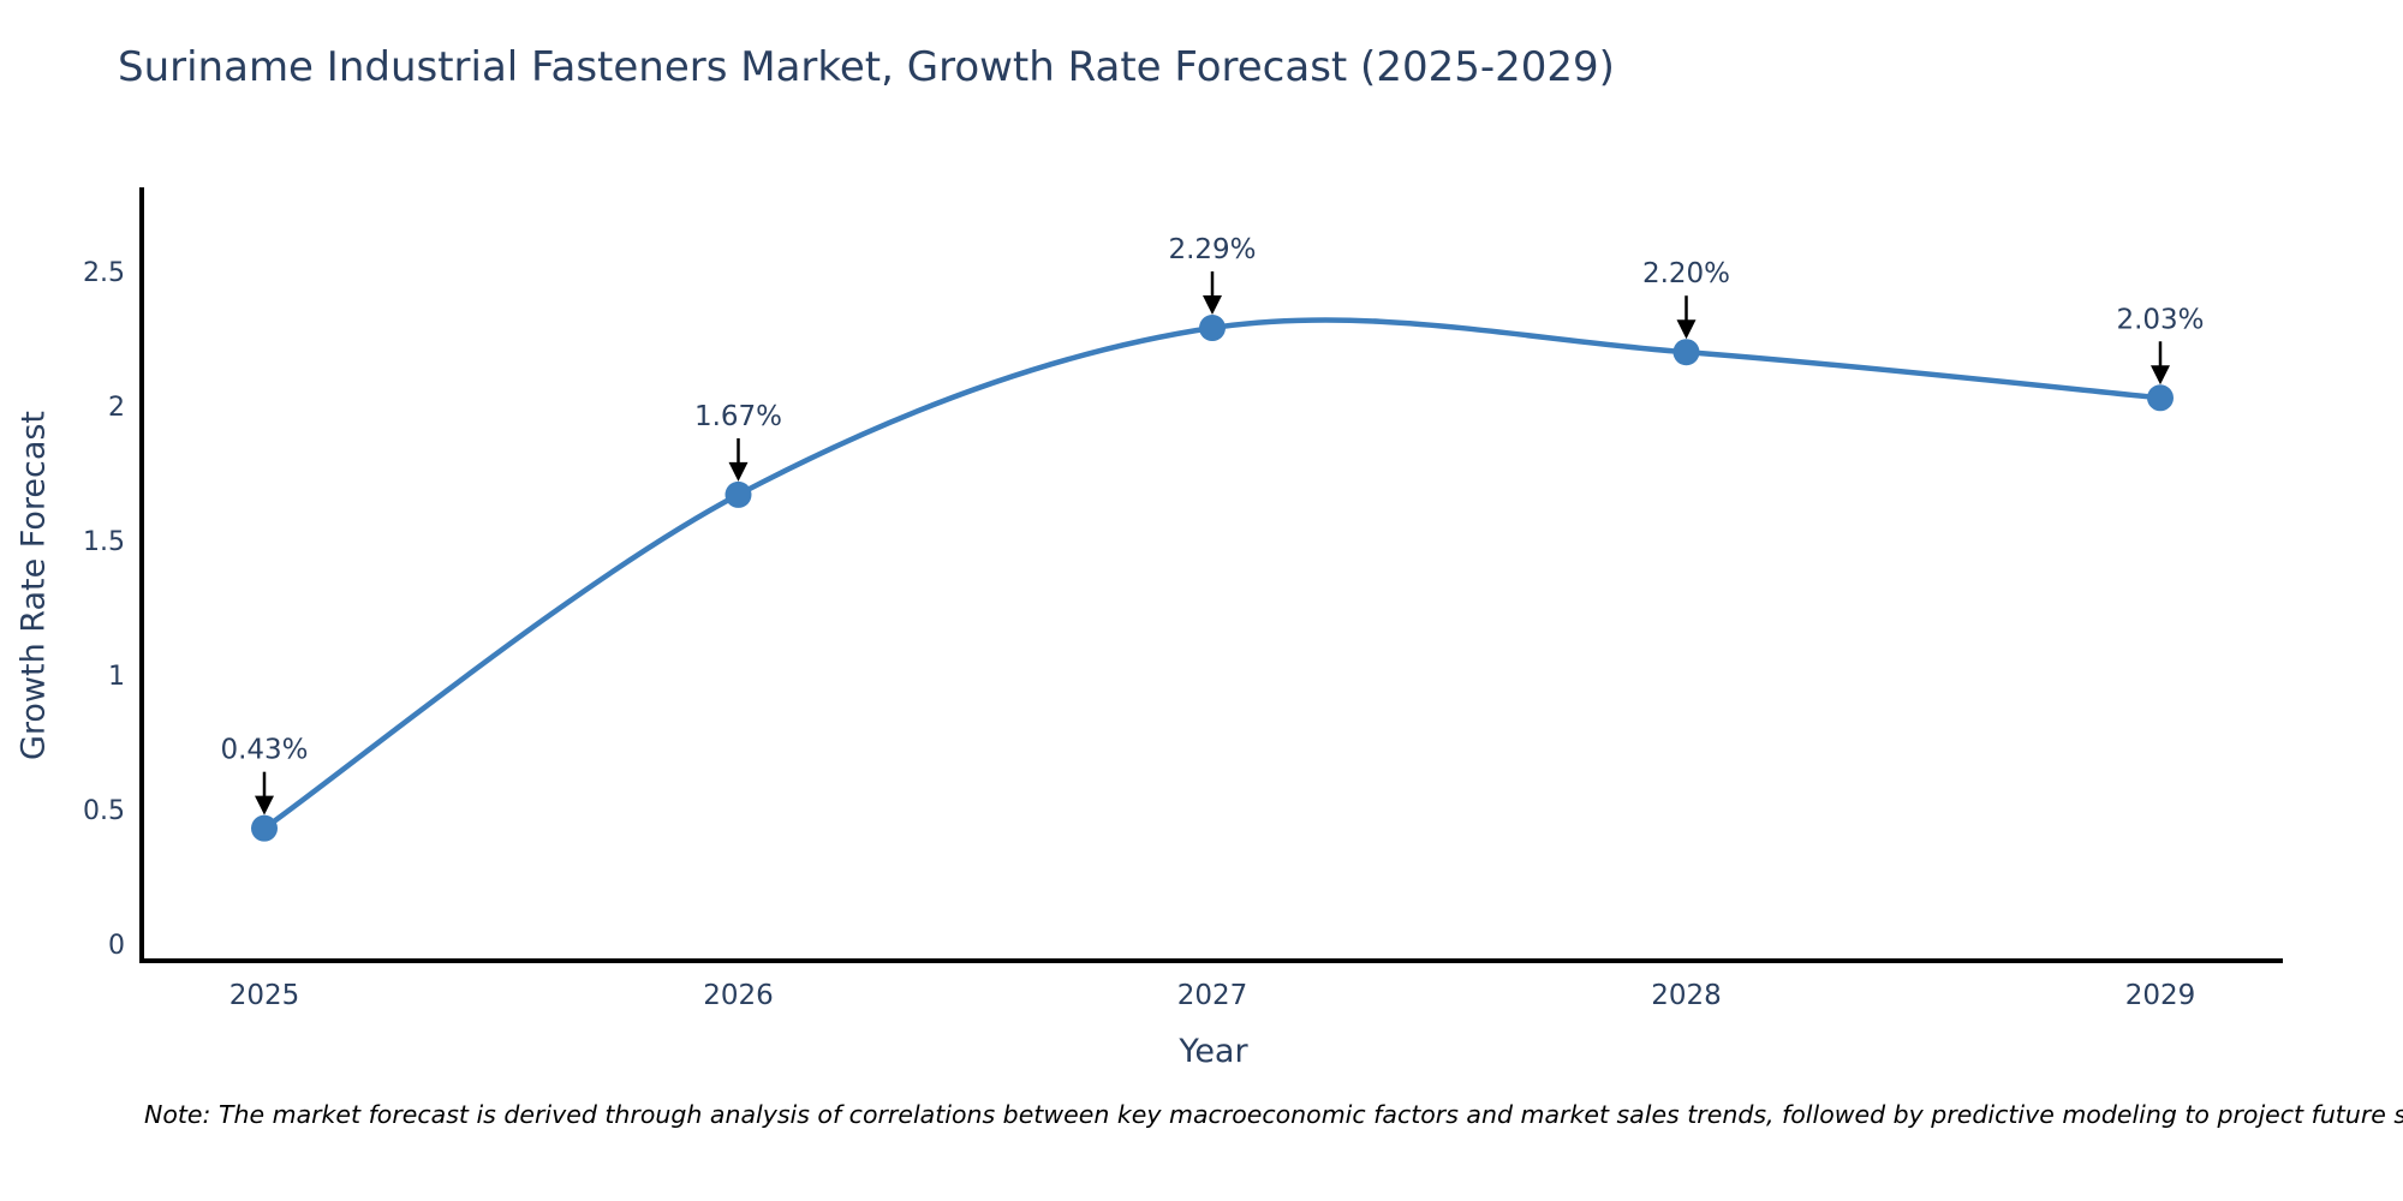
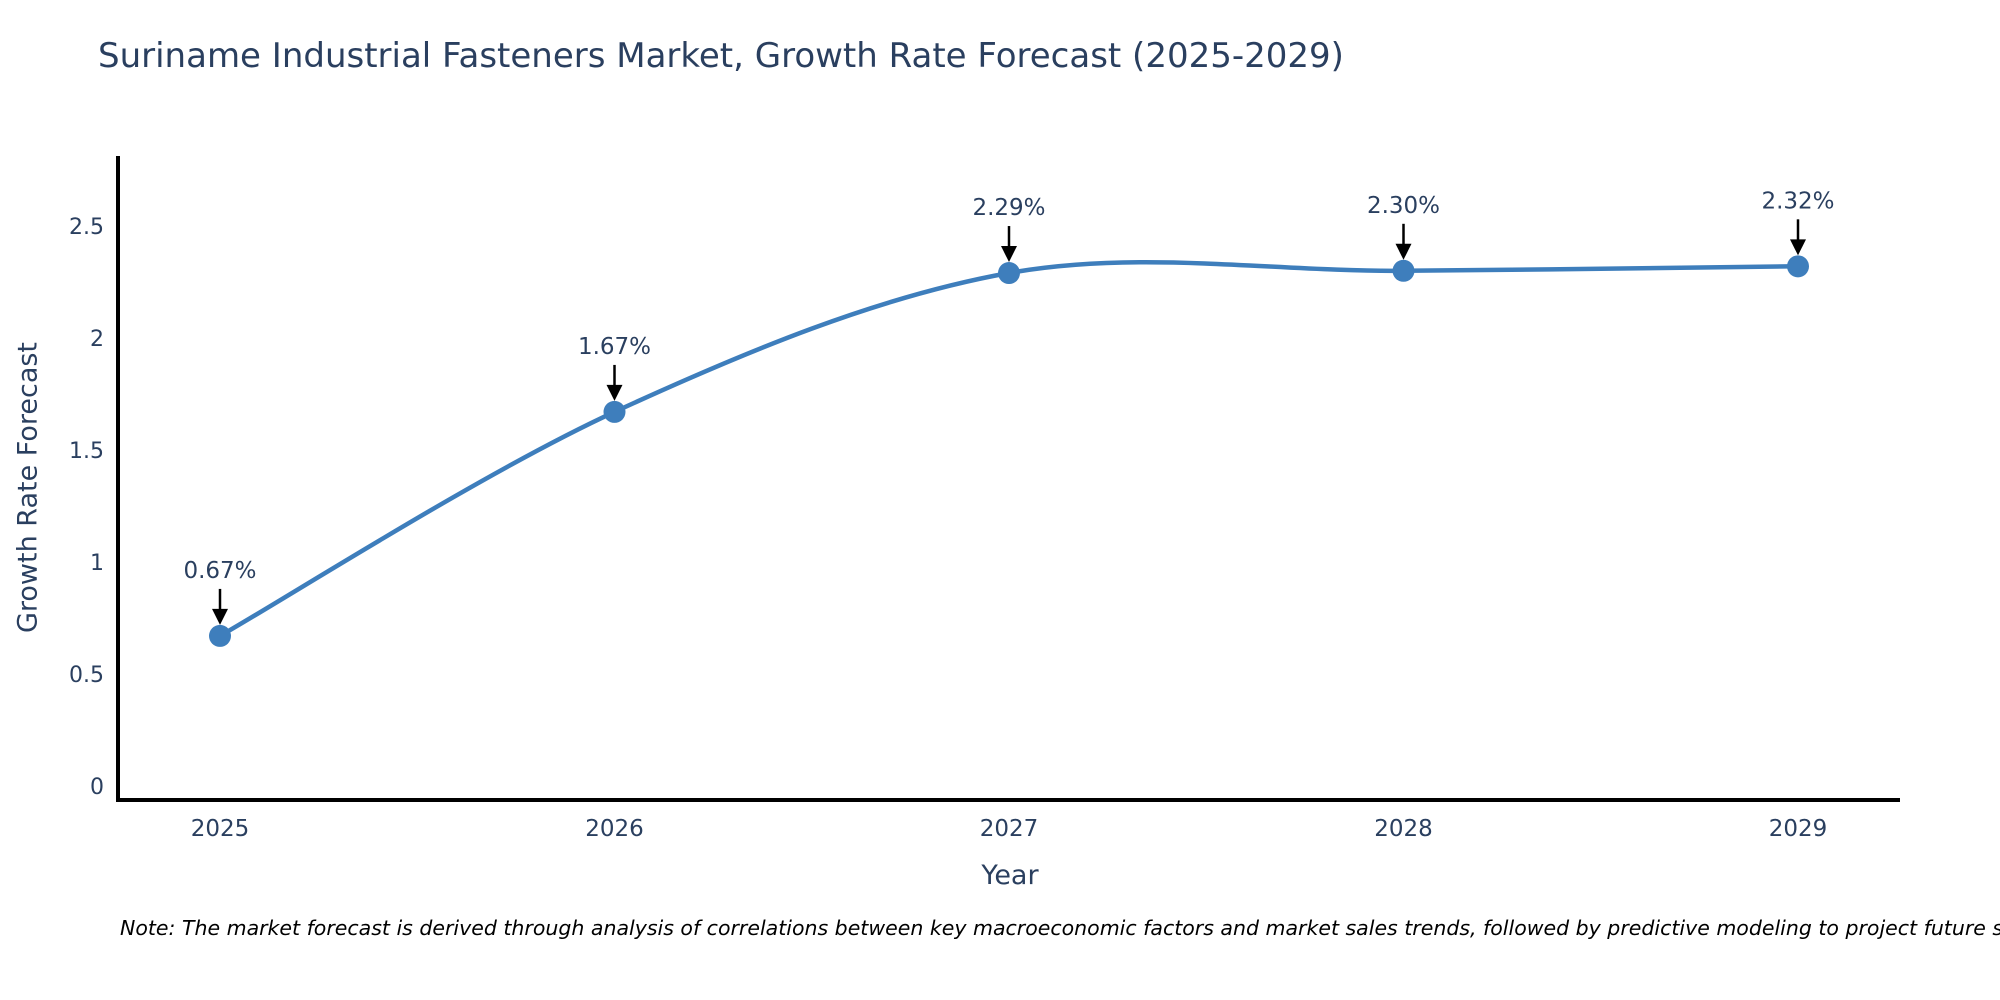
2025: 0.43% -> 0.67%
2028: 2.20% -> 2.30%
2029: 2.03% -> 2.32%
